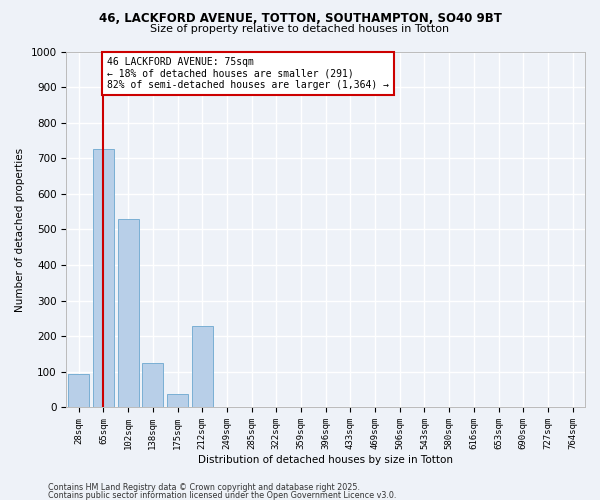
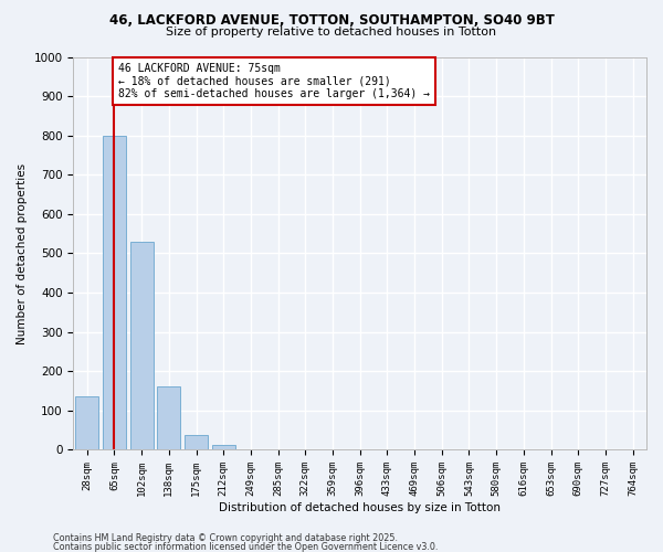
28sqm: 95 -> 135
65sqm: 725 -> 800
138sqm: 125 -> 162
212sqm: 230 -> 12
